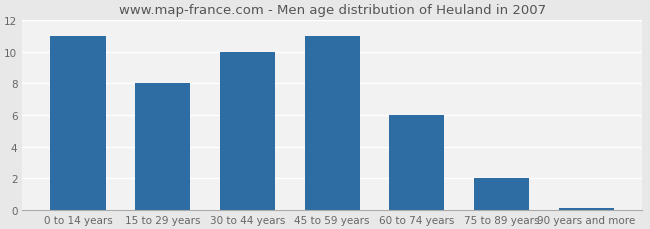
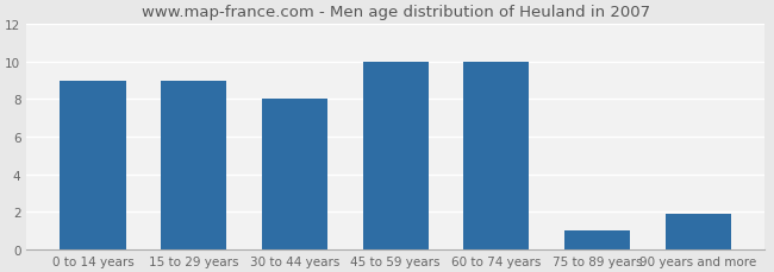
0 to 14 years: 11.0 -> 9.0
15 to 29 years: 8.0 -> 9.0
30 to 44 years: 10.0 -> 8.0
45 to 59 years: 11.0 -> 10.0
60 to 74 years: 6.0 -> 10.0
75 to 89 years: 2.0 -> 1.0
90 years and more: 0.1 -> 1.9
